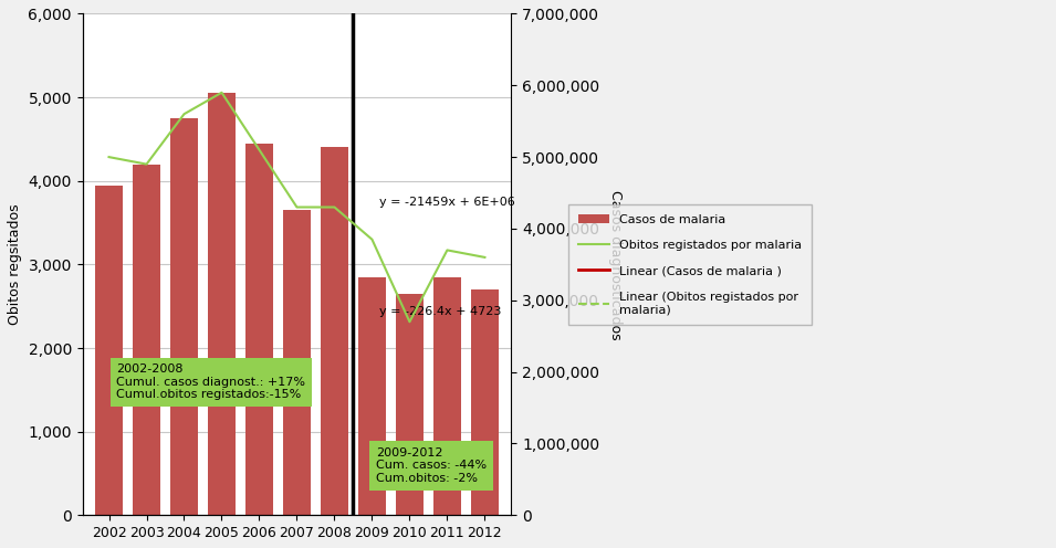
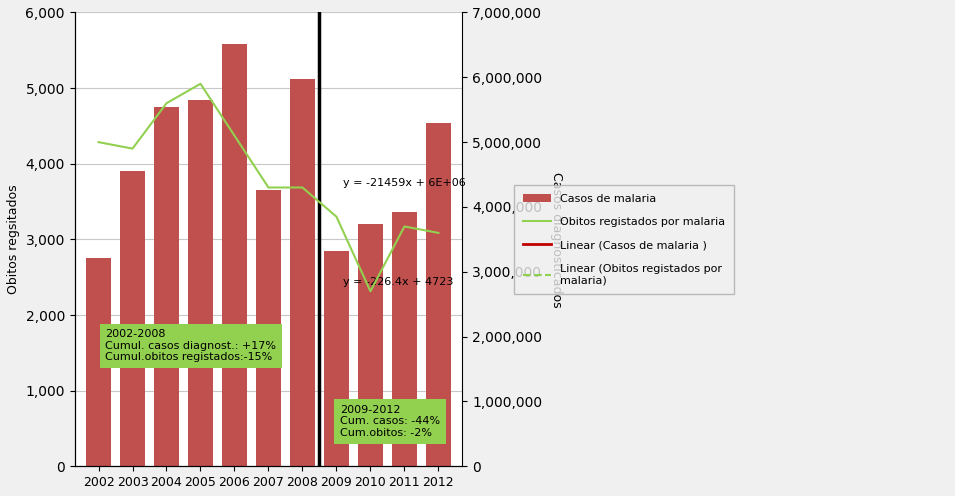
Casos de malaria/2002: 3,950 -> 2,760
Casos de malaria/2003: 4,200 -> 3,900
Casos de malaria/2005: 5,050 -> 4,840
Casos de malaria/2006: 4,450 -> 5,580
Casos de malaria/2008: 4,400 -> 5,120
Casos de malaria/2010: 2,650 -> 3,200
Casos de malaria/2011: 2,850 -> 3,360
Casos de malaria/2012: 2,700 -> 4,540
